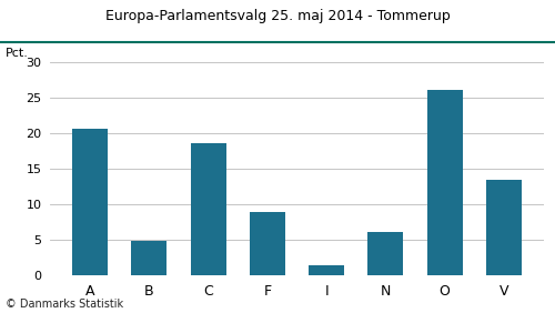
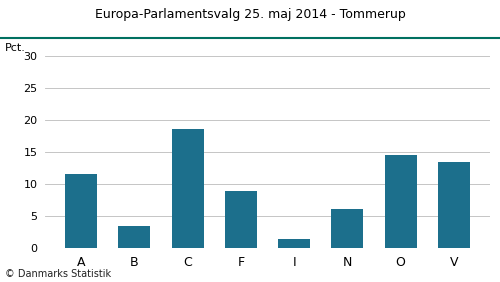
A: 20.7 -> 11.6
B: 4.8 -> 3.4
O: 26.2 -> 14.6
